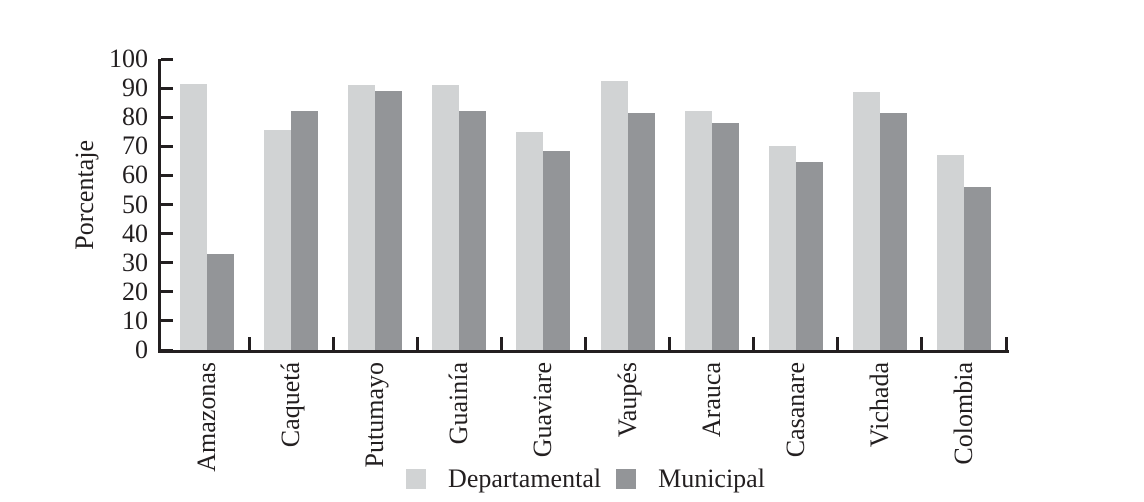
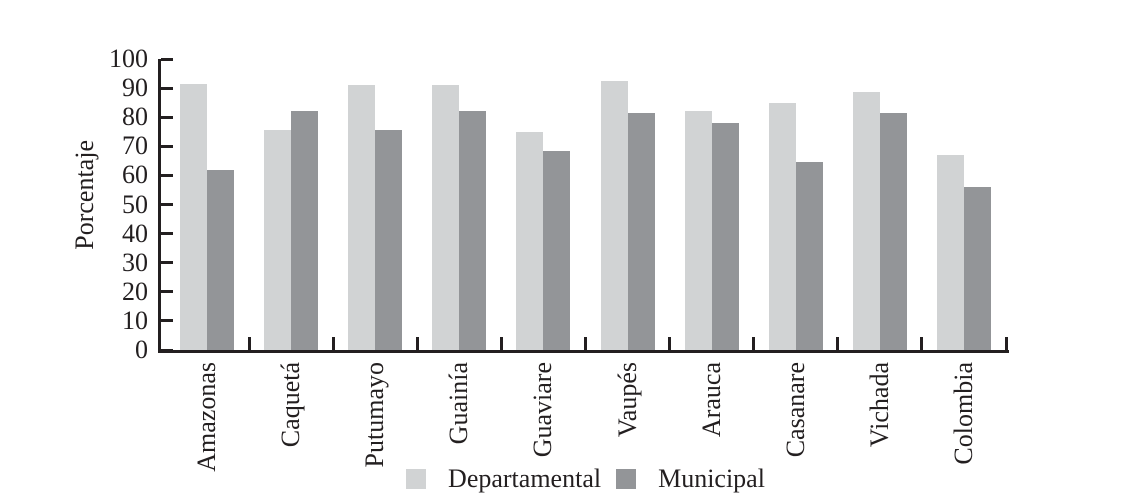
Municipal/Amazonas: 33 -> 62
Municipal/Putumayo: 89 -> 76
Departamental/Casanare: 70 -> 85
